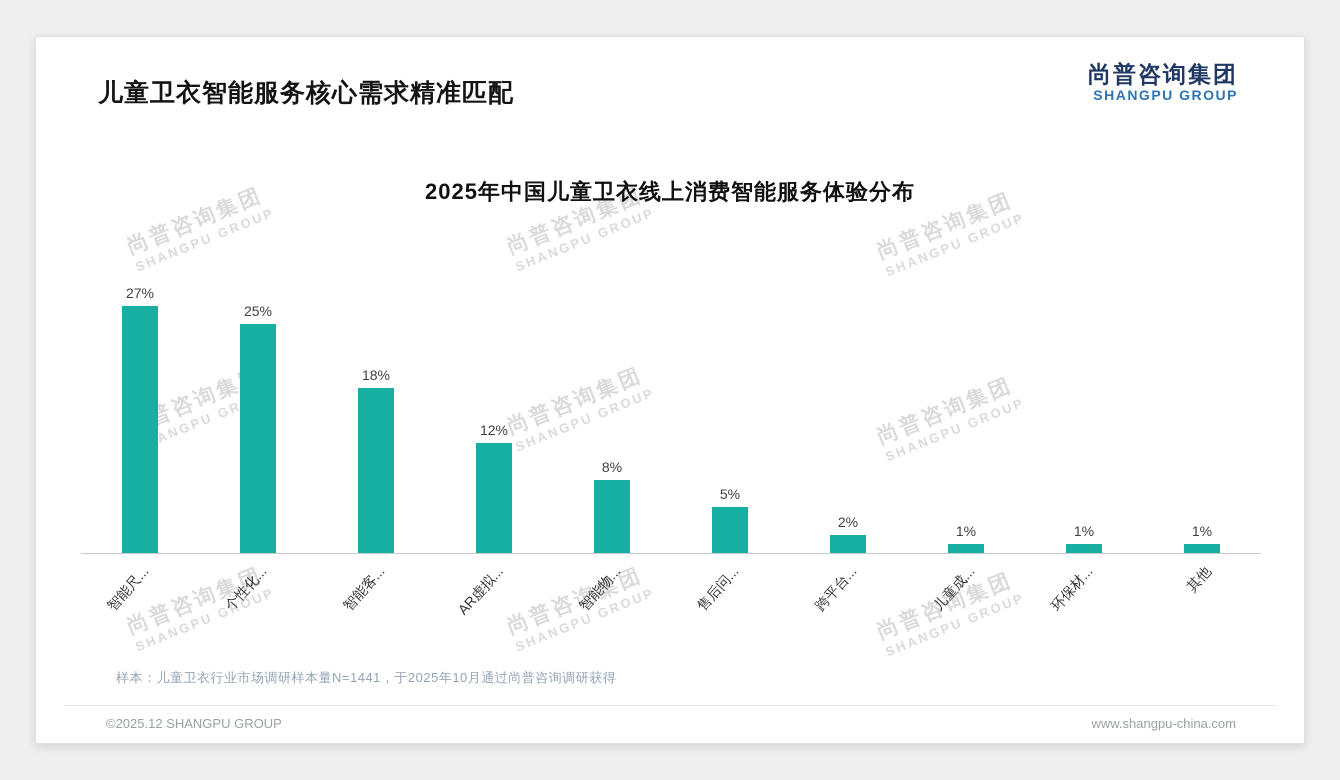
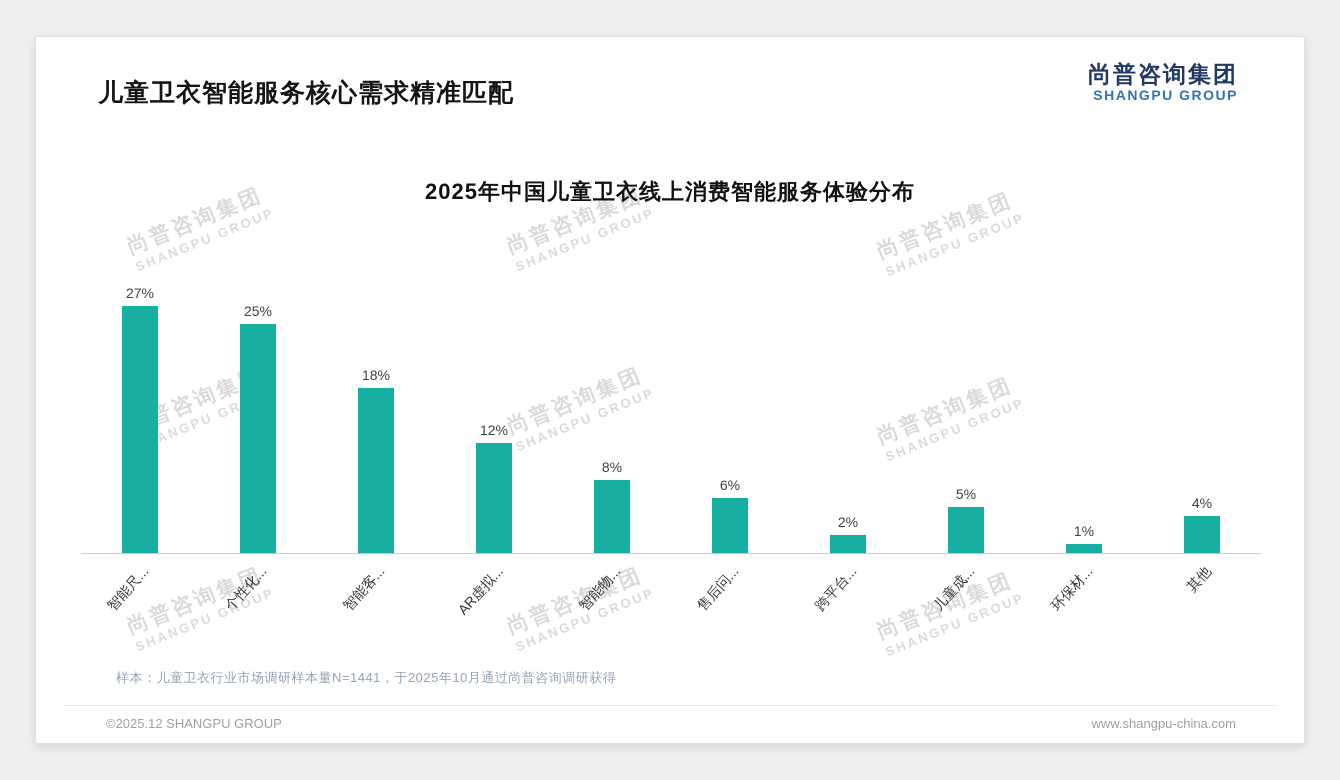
售后问...: 5% -> 6%
儿童成...: 1% -> 5%
其他: 1% -> 4%
